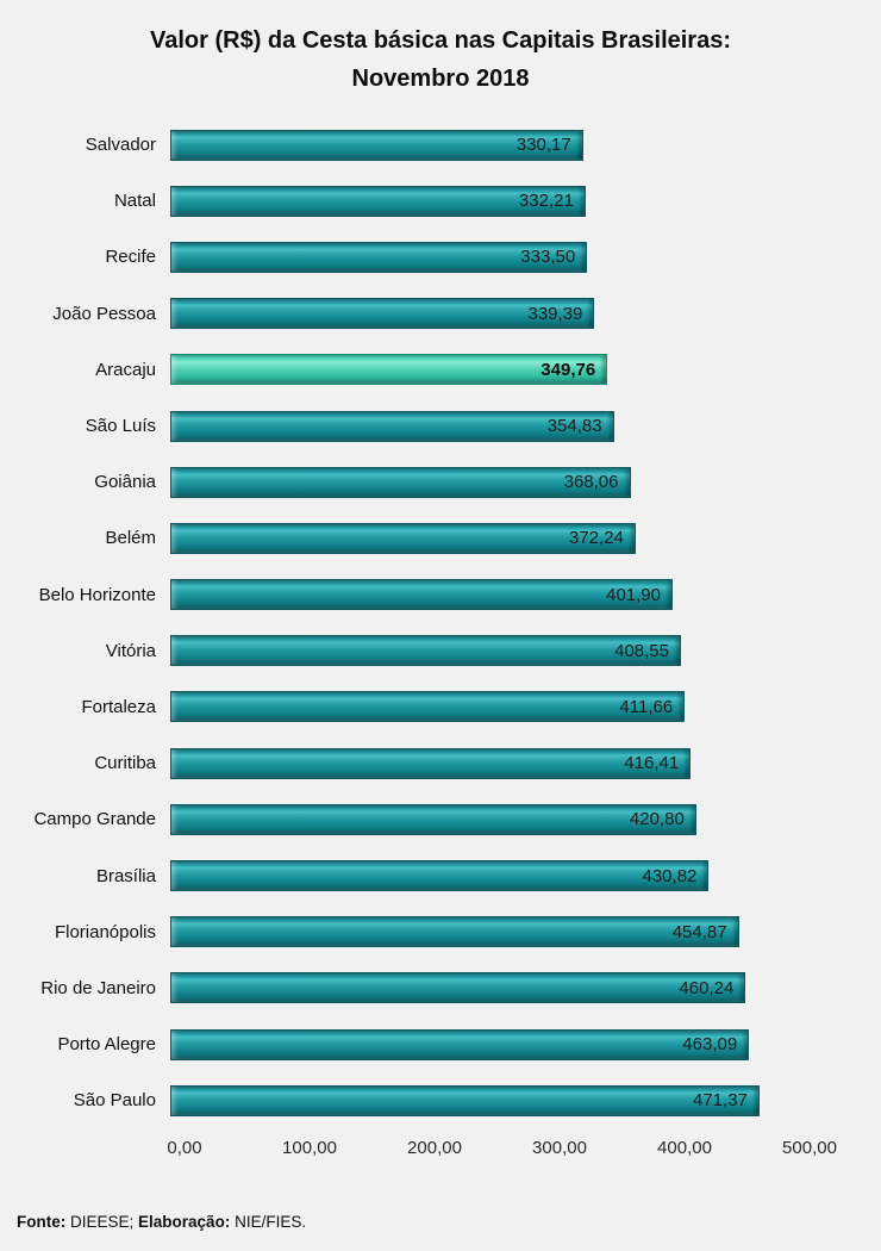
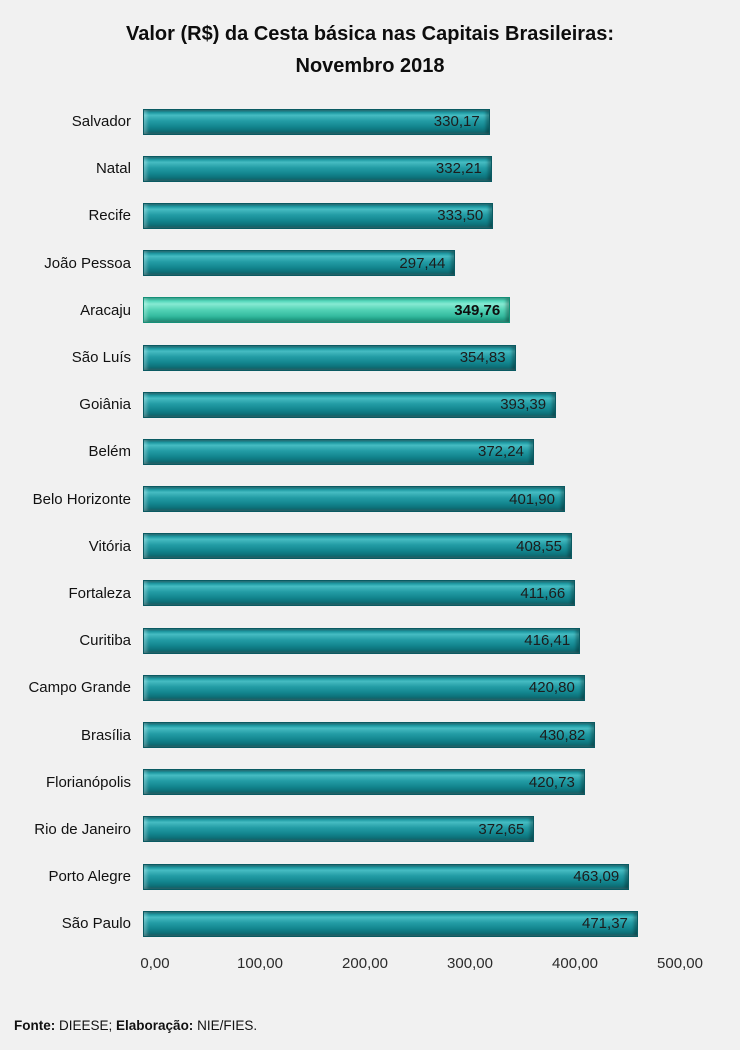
João Pessoa: 339,39 -> 297,44
Goiânia: 368,06 -> 393,39
Florianópolis: 454,87 -> 420,73
Rio de Janeiro: 460,24 -> 372,65
